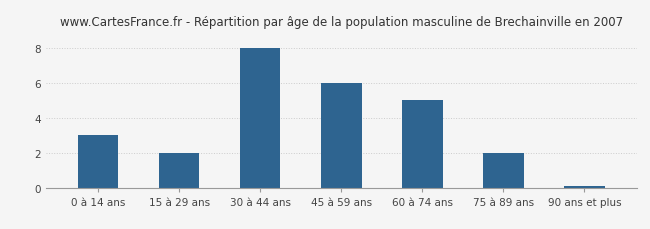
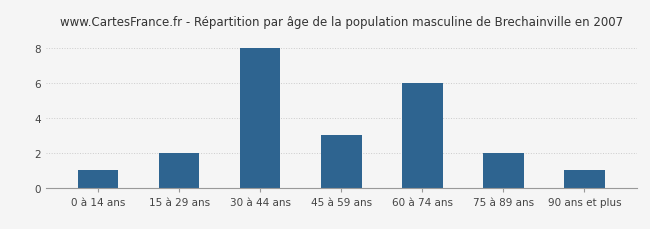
0 à 14 ans: 3.0 -> 1.0
45 à 59 ans: 6.0 -> 3.0
60 à 74 ans: 5.0 -> 6.0
90 ans et plus: 0.1 -> 1.0
